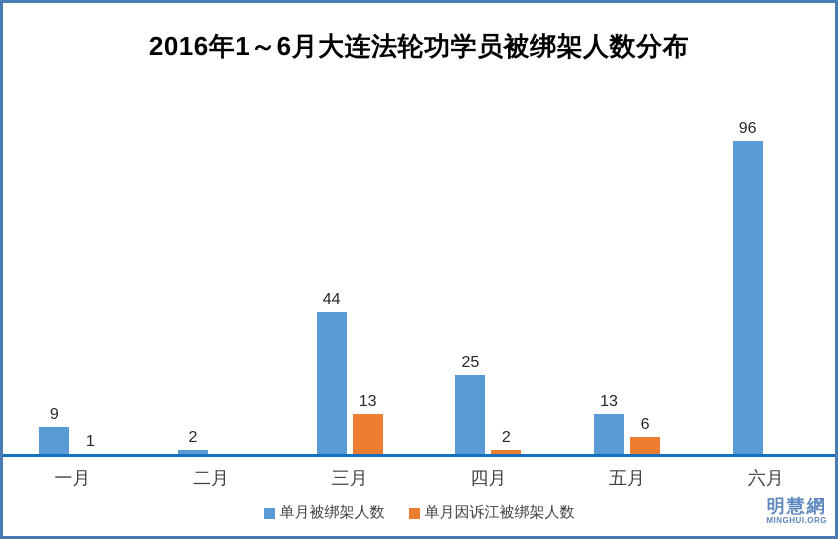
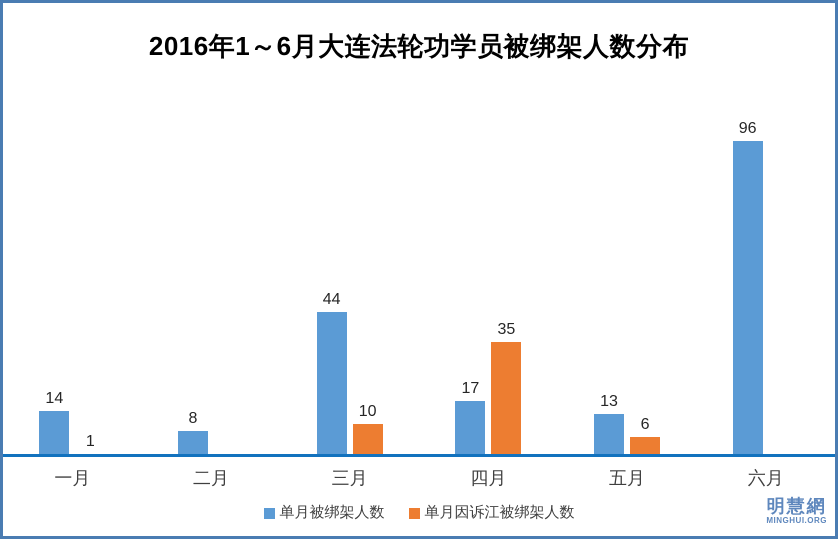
单月被绑架人数/一月: 9 -> 14
单月被绑架人数/二月: 2 -> 8
单月因诉江被绑架人数/三月: 13 -> 10
单月被绑架人数/四月: 25 -> 17
单月因诉江被绑架人数/四月: 2 -> 35
